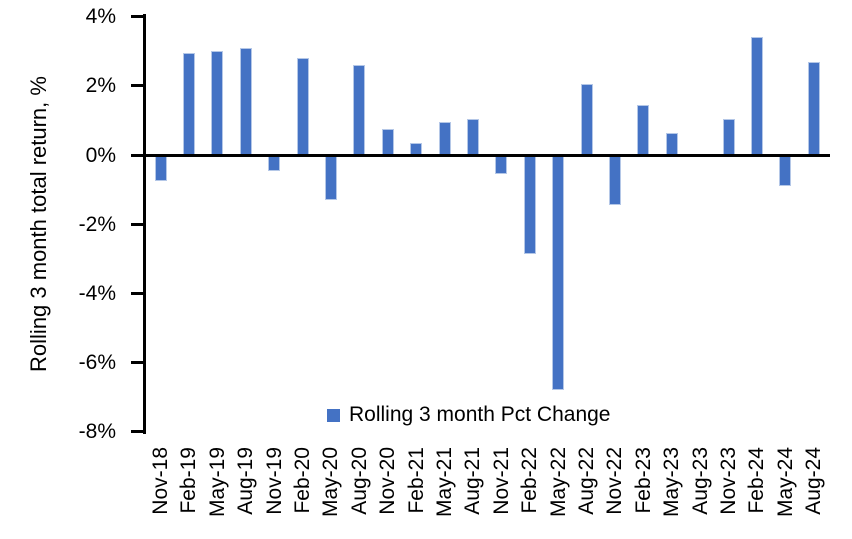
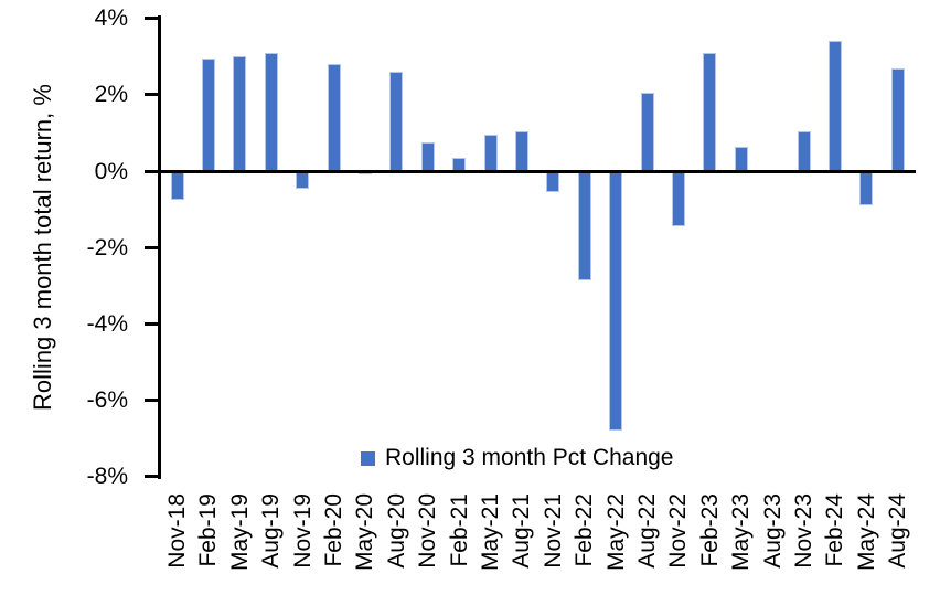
May-20: -1.3% -> -0.1%
Feb-23: 1.4% -> 3.1%
